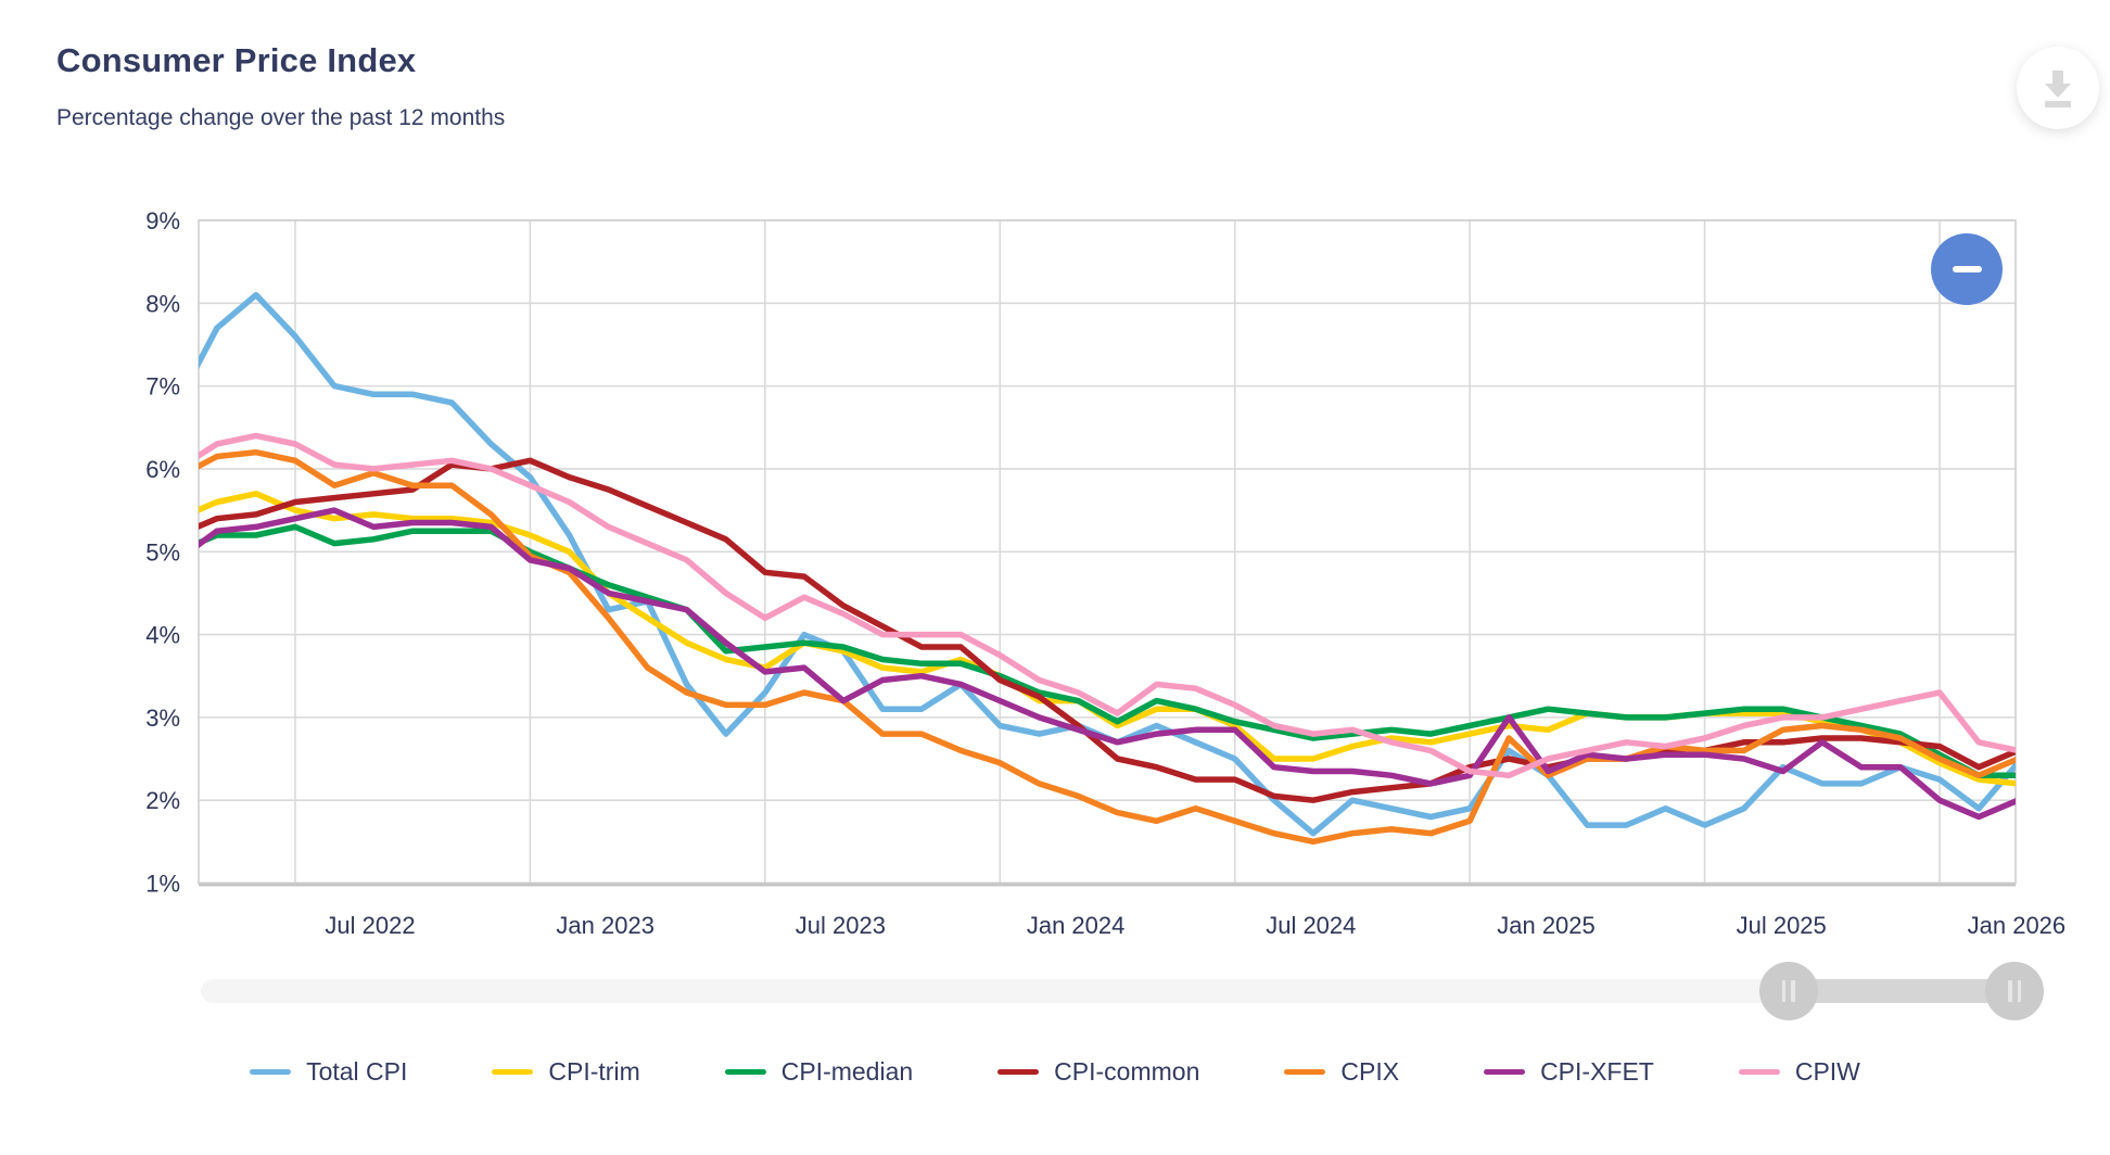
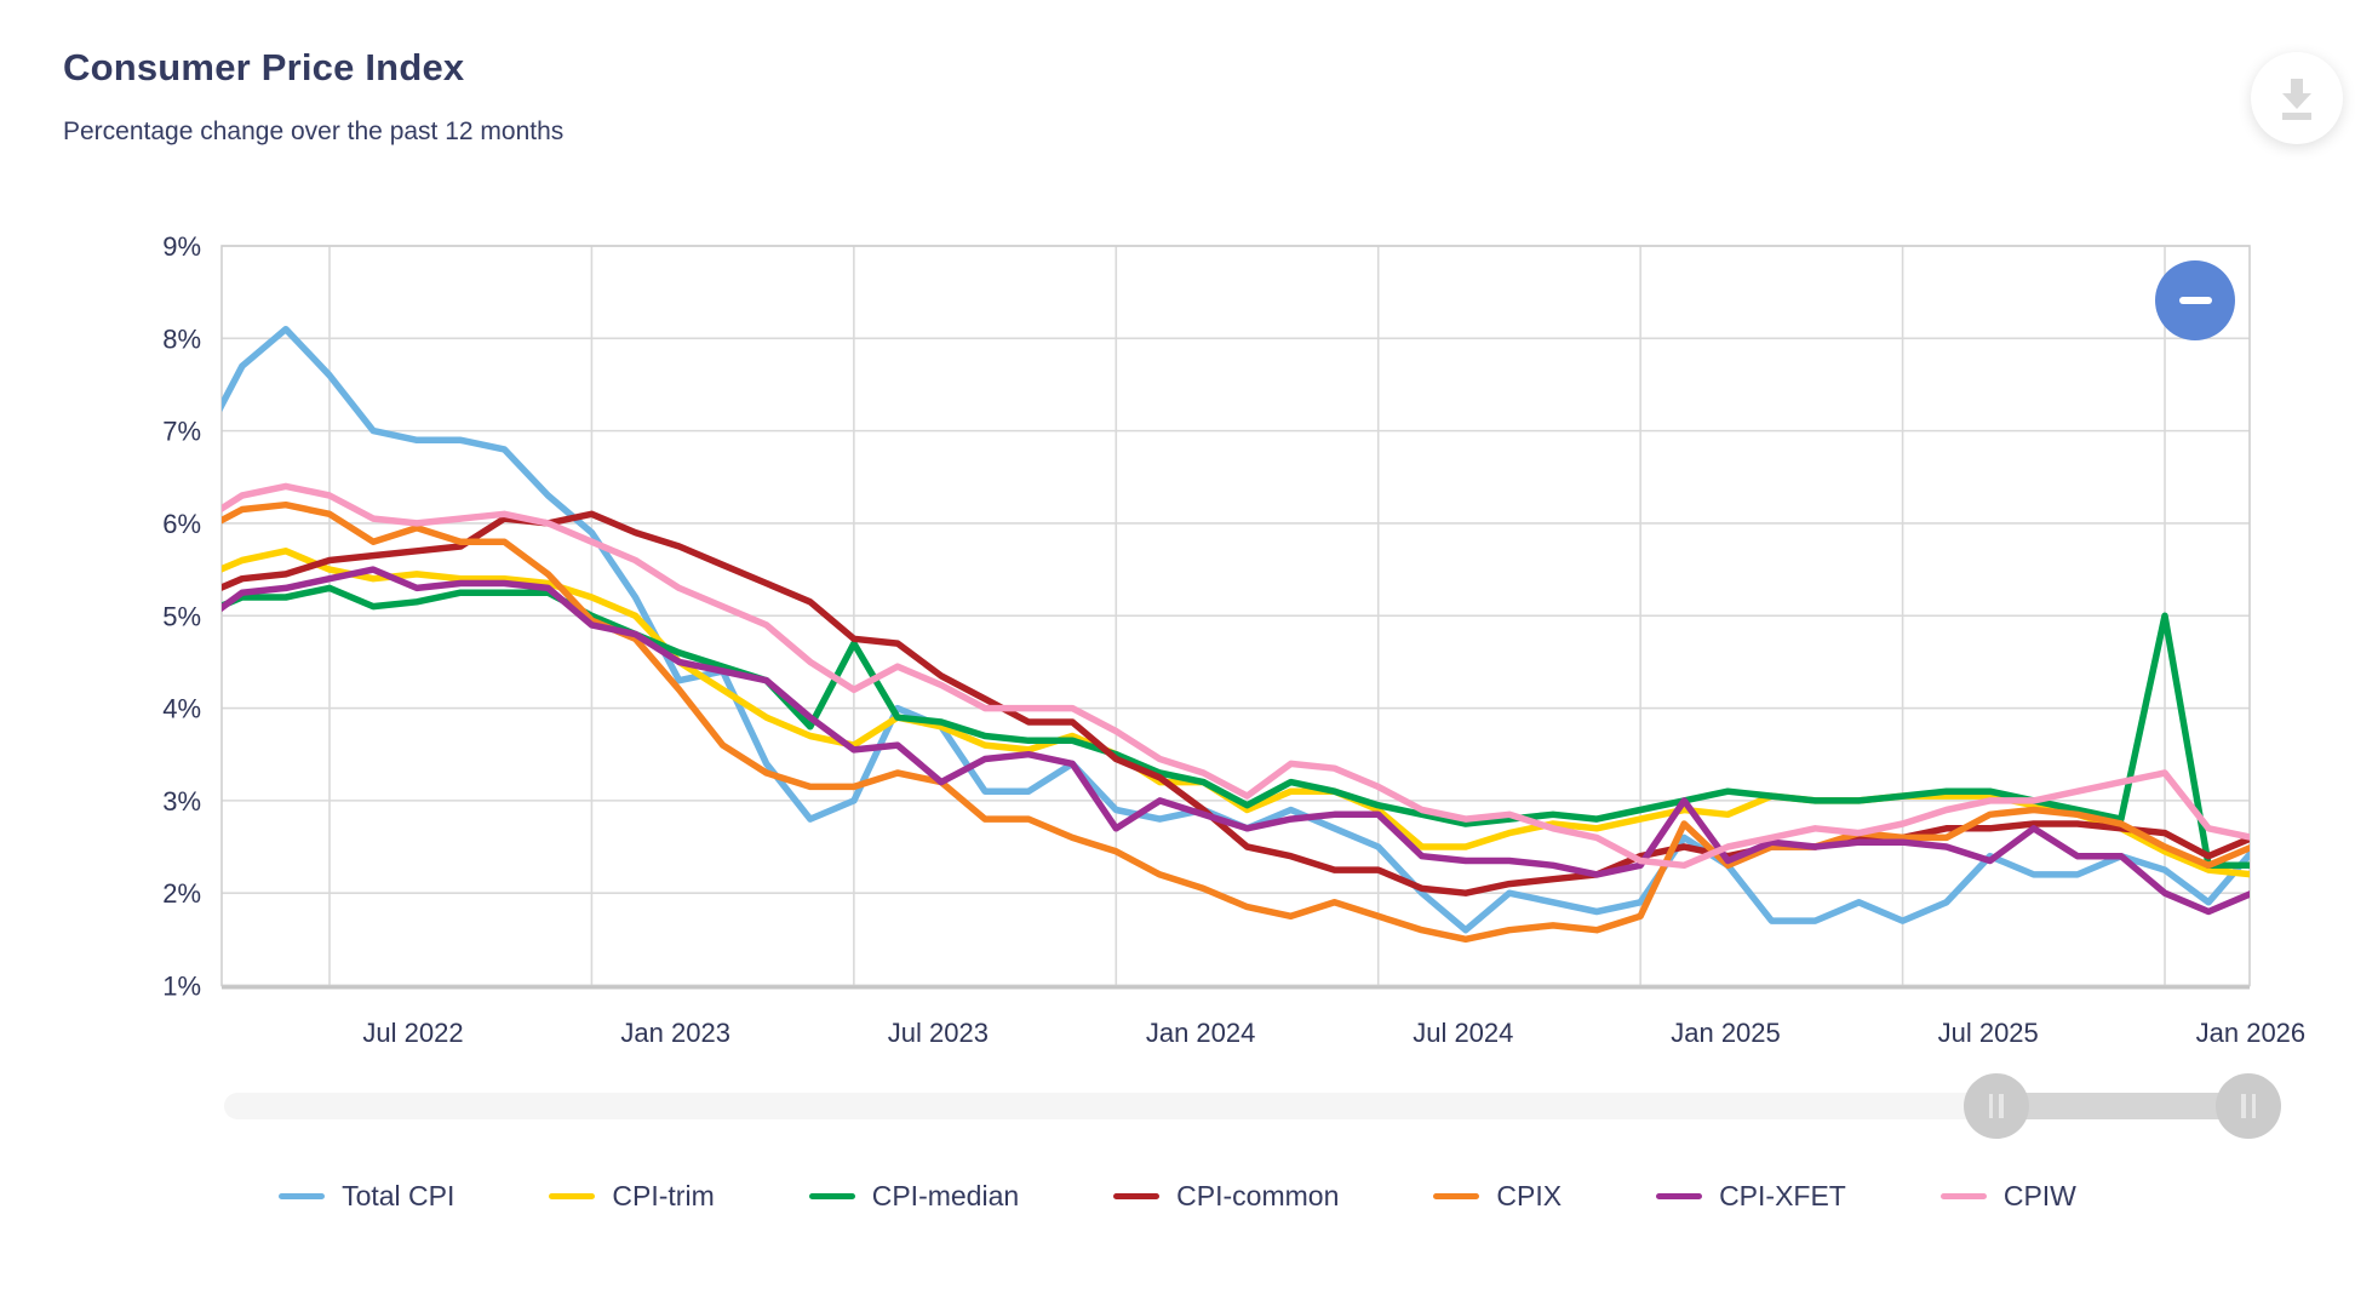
Total CPI/Jul 2023: 3.3% -> 3.0%
CPI-median/Jul 2023: 3.9% -> 4.7%
CPI-XFET/Jan 2024: 3.2% -> 2.7%
CPI-median/Jan 2026: 2.5% -> 5.0%
